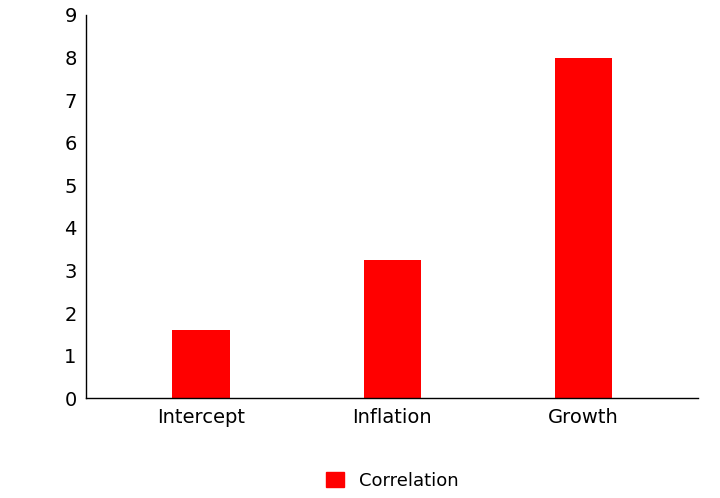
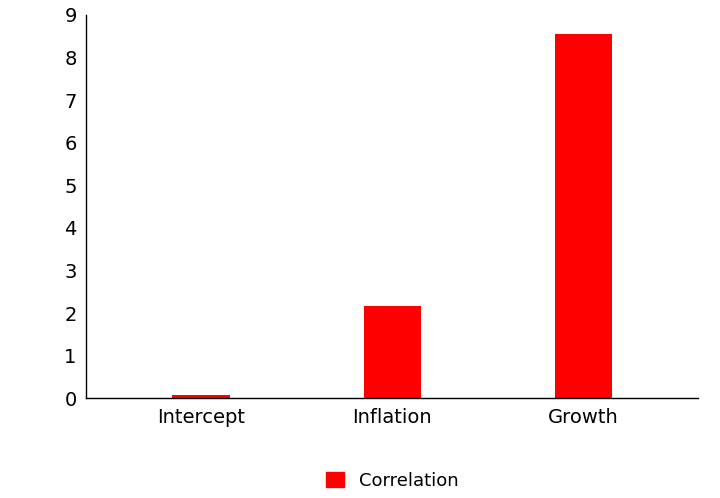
Intercept: 1.60 -> 0.07
Inflation: 3.25 -> 2.18
Growth: 8.00 -> 8.55
